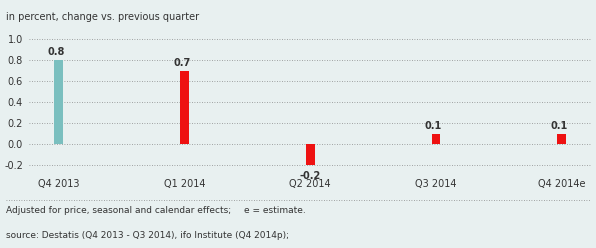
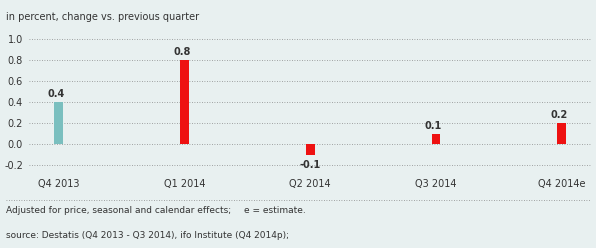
Q4 2013: 0.8 -> 0.4
Q1 2014: 0.7 -> 0.8
Q2 2014: -0.2 -> -0.1
Q4 2014e: 0.1 -> 0.2
